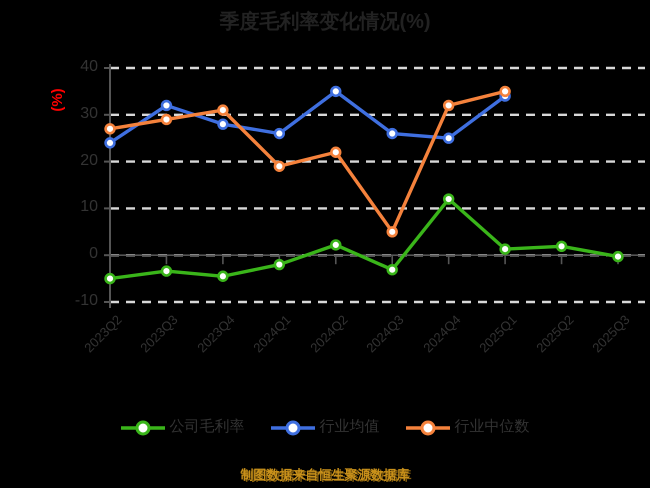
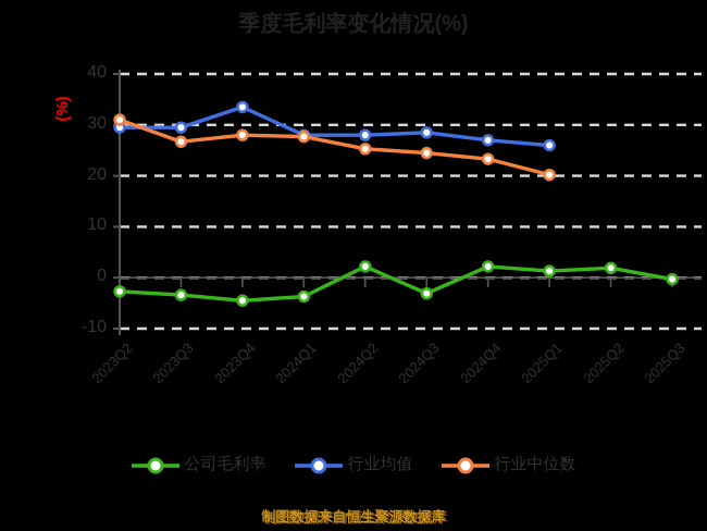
公司毛利率/2023Q2: -5 -> -3
行业均值/2023Q2: 24 -> 30
行业中位数/2023Q2: 27 -> 31
行业均值/2023Q3: 32 -> 30
行业中位数/2023Q3: 29 -> 27
行业均值/2023Q4: 28 -> 34
行业中位数/2023Q4: 31 -> 28
公司毛利率/2024Q1: -2 -> -4
行业均值/2024Q1: 26 -> 28
行业中位数/2024Q1: 19 -> 28
行业均值/2024Q2: 35 -> 28
行业中位数/2024Q2: 22 -> 25
行业均值/2024Q3: 26 -> 28
行业中位数/2024Q3: 5 -> 24
公司毛利率/2024Q4: 12 -> 2
行业均值/2024Q4: 25 -> 27
行业中位数/2024Q4: 32 -> 23
行业均值/2025Q1: 34 -> 26
行业中位数/2025Q1: 35 -> 20
